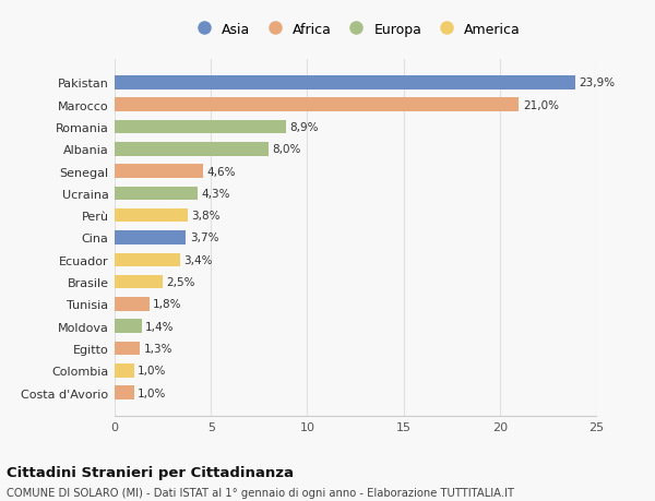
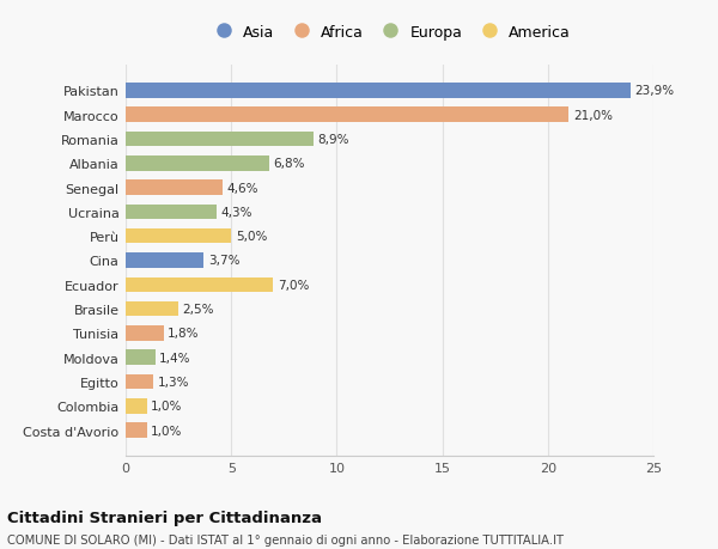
Albania: 8,0% -> 6,8%
Perù: 3,8% -> 5,0%
Ecuador: 3,4% -> 7,0%
